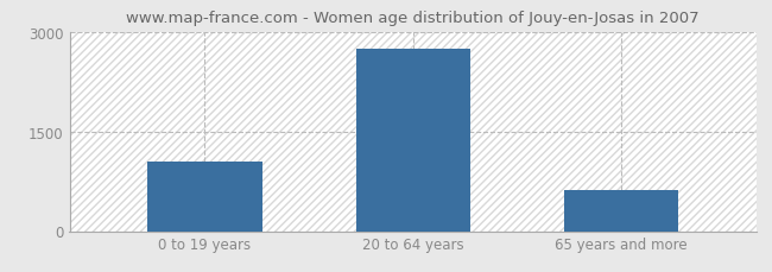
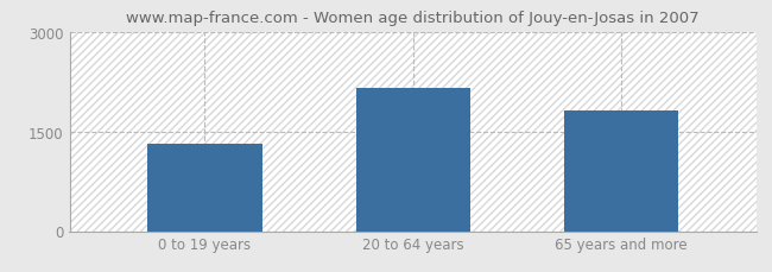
0 to 19 years: 1050 -> 1320
20 to 64 years: 2750 -> 2160
65 years and more: 620 -> 1820
